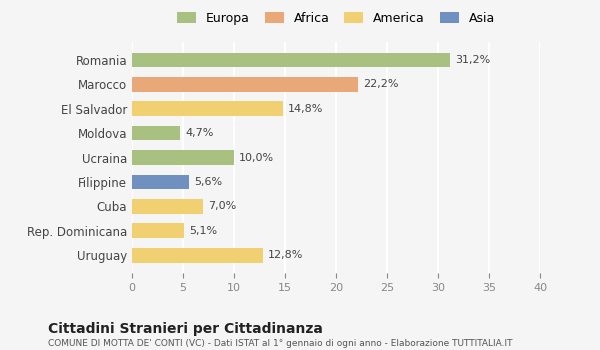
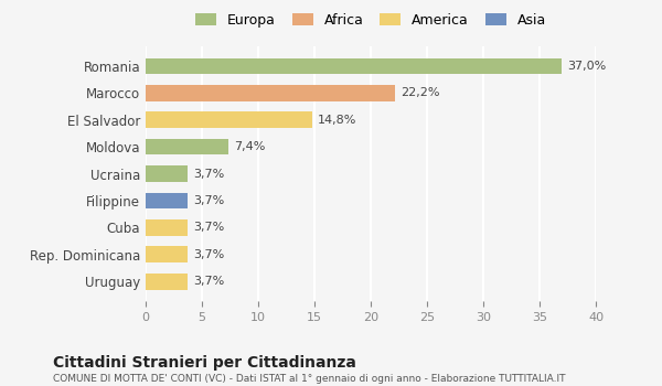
Romania: 31,2% -> 37,0%
Moldova: 4,7% -> 7,4%
Ucraina: 10,0% -> 3,7%
Filippine: 5,6% -> 3,7%
Cuba: 7,0% -> 3,7%
Rep. Dominicana: 5,1% -> 3,7%
Uruguay: 12,8% -> 3,7%
